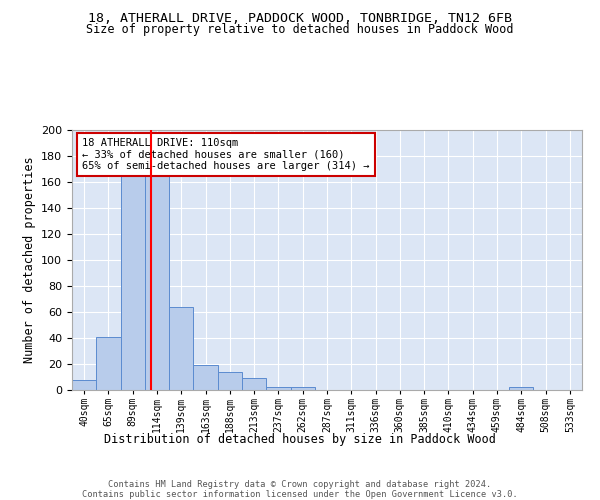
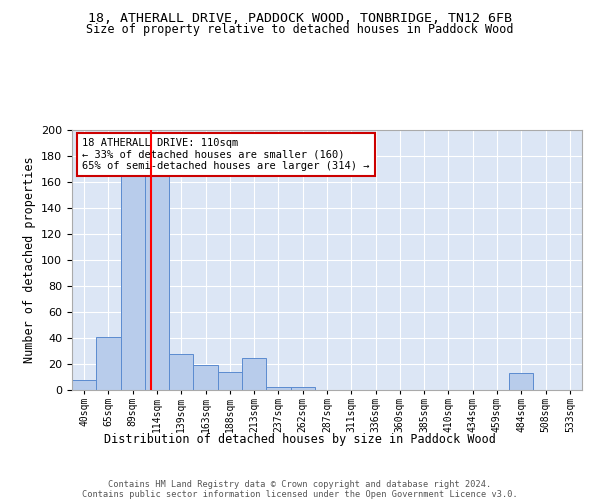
139sqm: 64 -> 28
213sqm: 9 -> 25
484sqm: 2 -> 13
